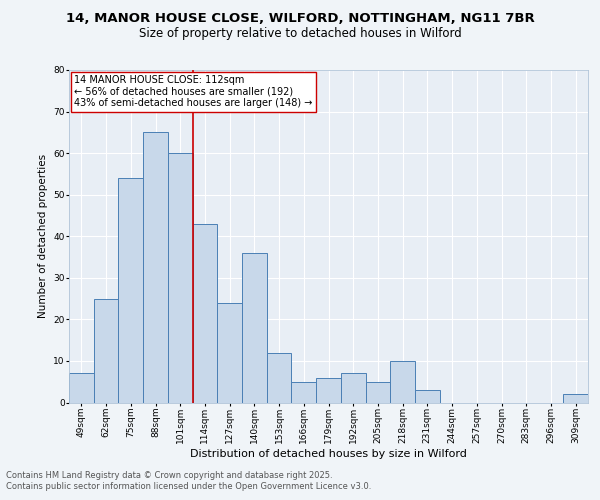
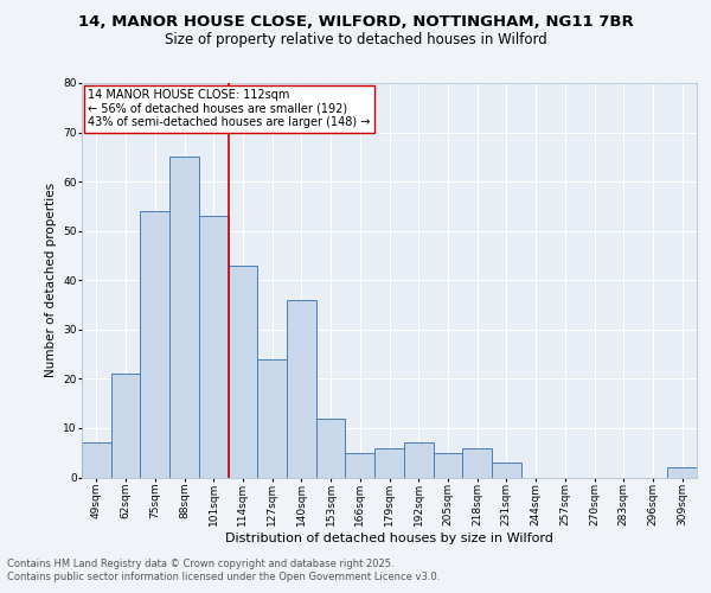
62sqm: 25 -> 21
101sqm: 60 -> 53
218sqm: 10 -> 6
